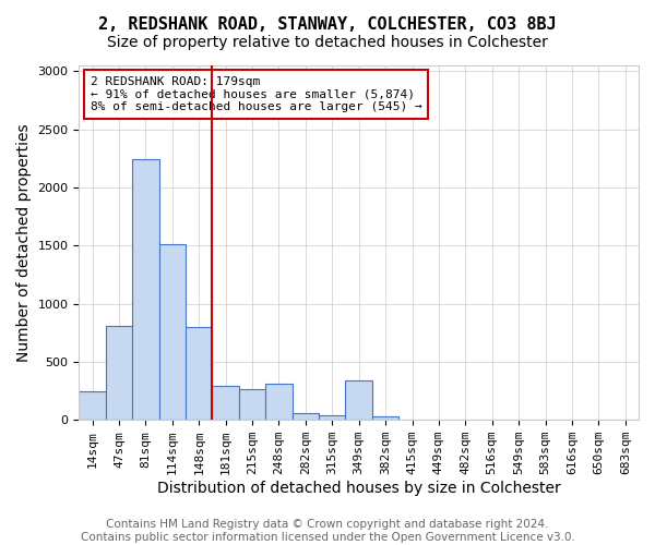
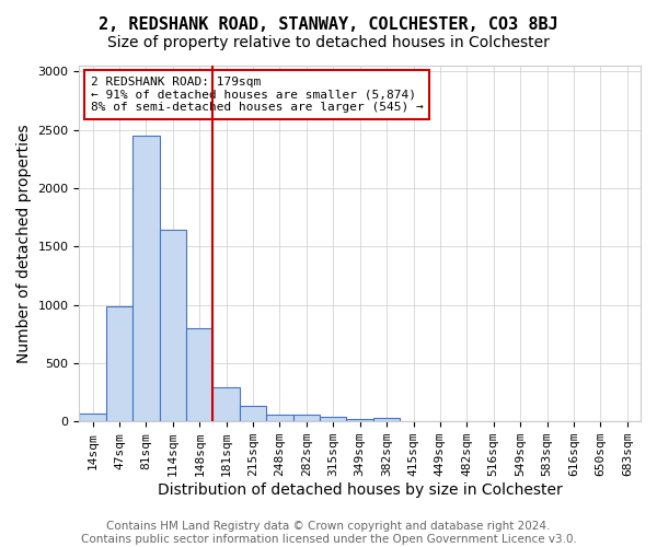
14sqm: 250 -> 60
47sqm: 810 -> 990
81sqm: 2240 -> 2450
114sqm: 1510 -> 1640
215sqm: 260 -> 130
248sqm: 310 -> 60
349sqm: 340 -> 20
